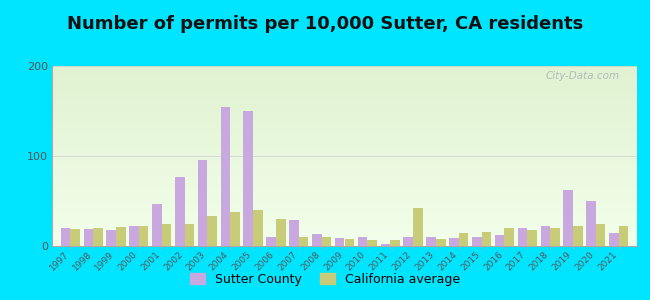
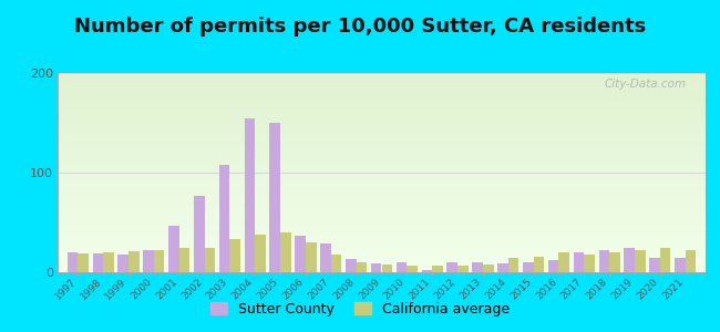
Sutter County/2003: 96 -> 108
Sutter County/2006: 10 -> 37
California average/2007: 10 -> 18
California average/2012: 42 -> 7
Sutter County/2019: 62 -> 25
Sutter County/2020: 50 -> 15
